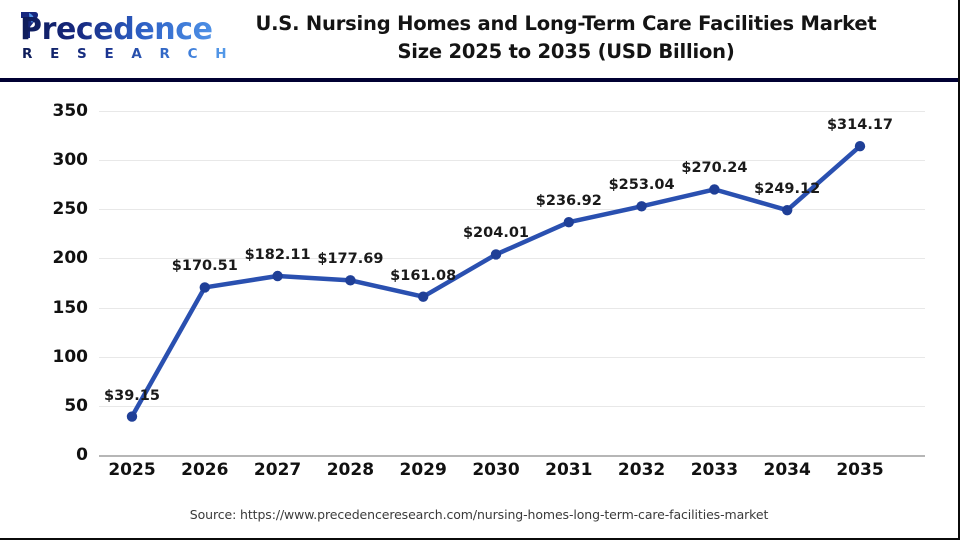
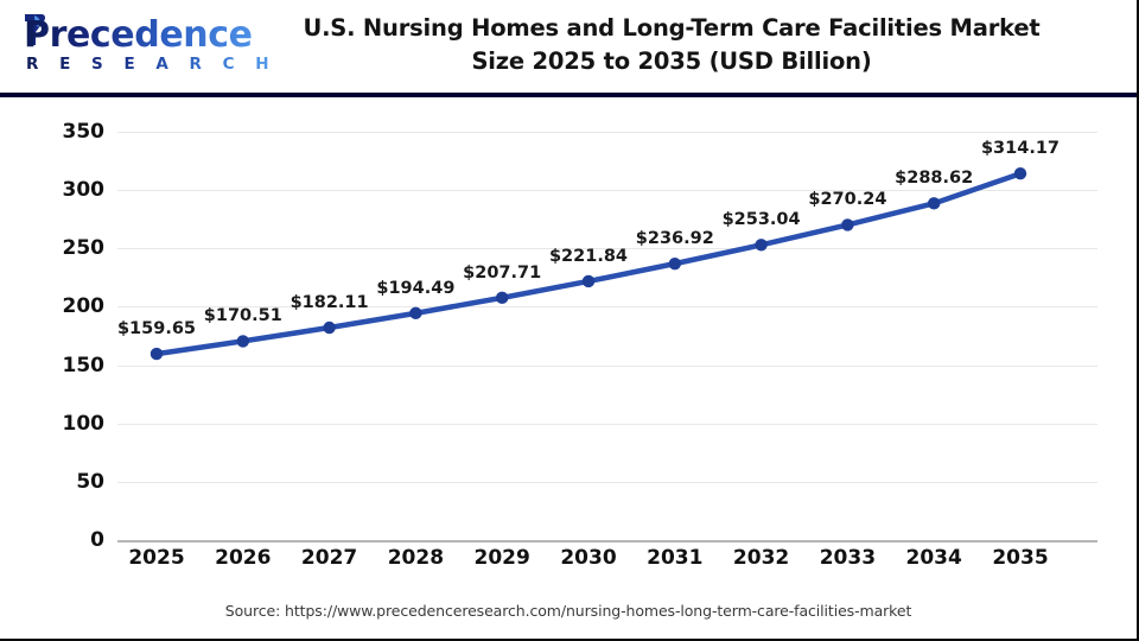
2025: $39.15 -> $159.65
2028: $177.69 -> $194.49
2029: $161.08 -> $207.71
2030: $204.01 -> $221.84
2034: $249.12 -> $288.62
